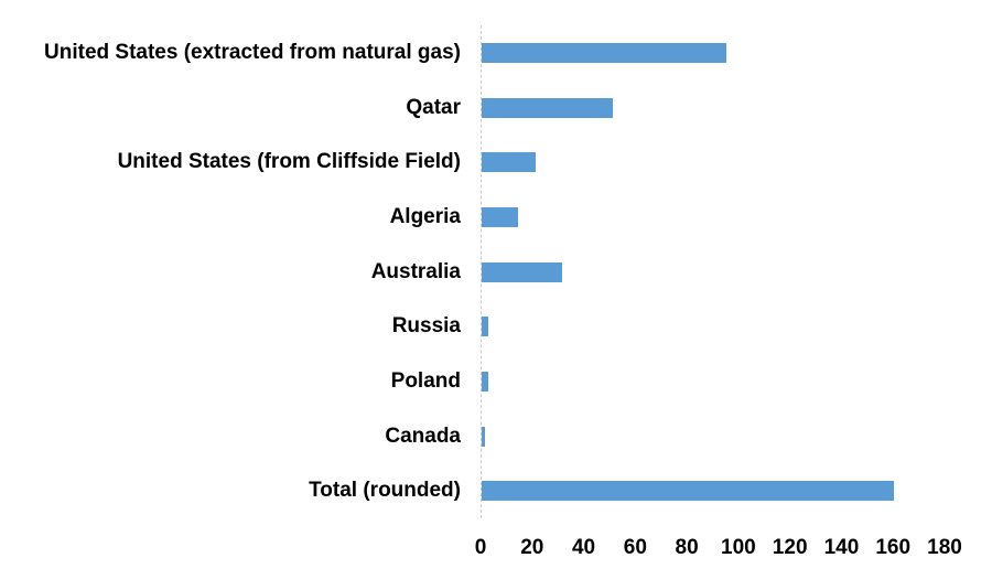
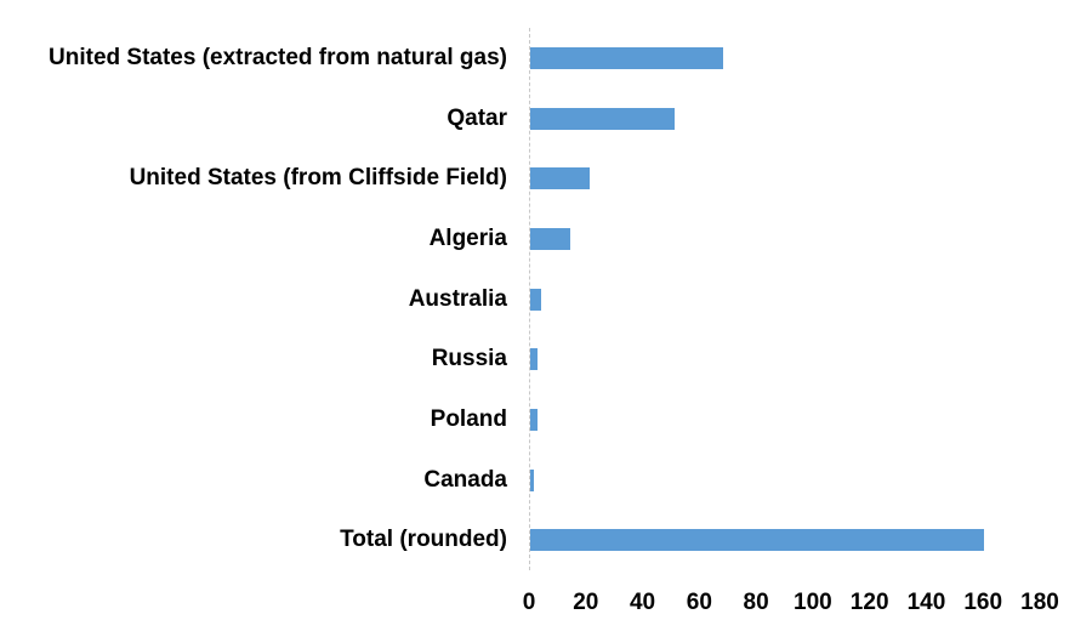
United States (extracted from natural gas): 95 -> 68
Australia: 31 -> 4
